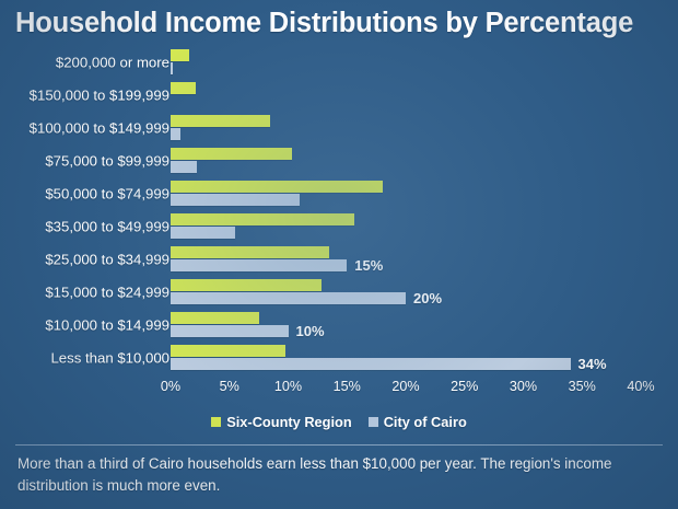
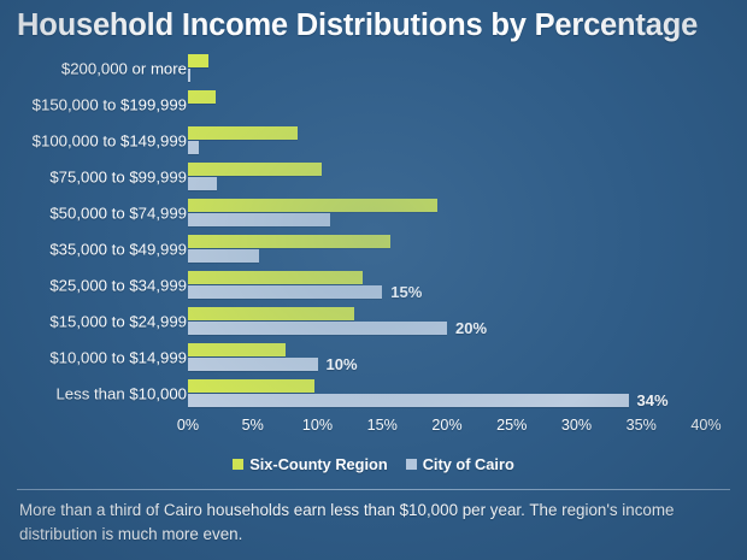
Six-County Region/$50,000 to $74,999: 18.0% -> 19.3%
